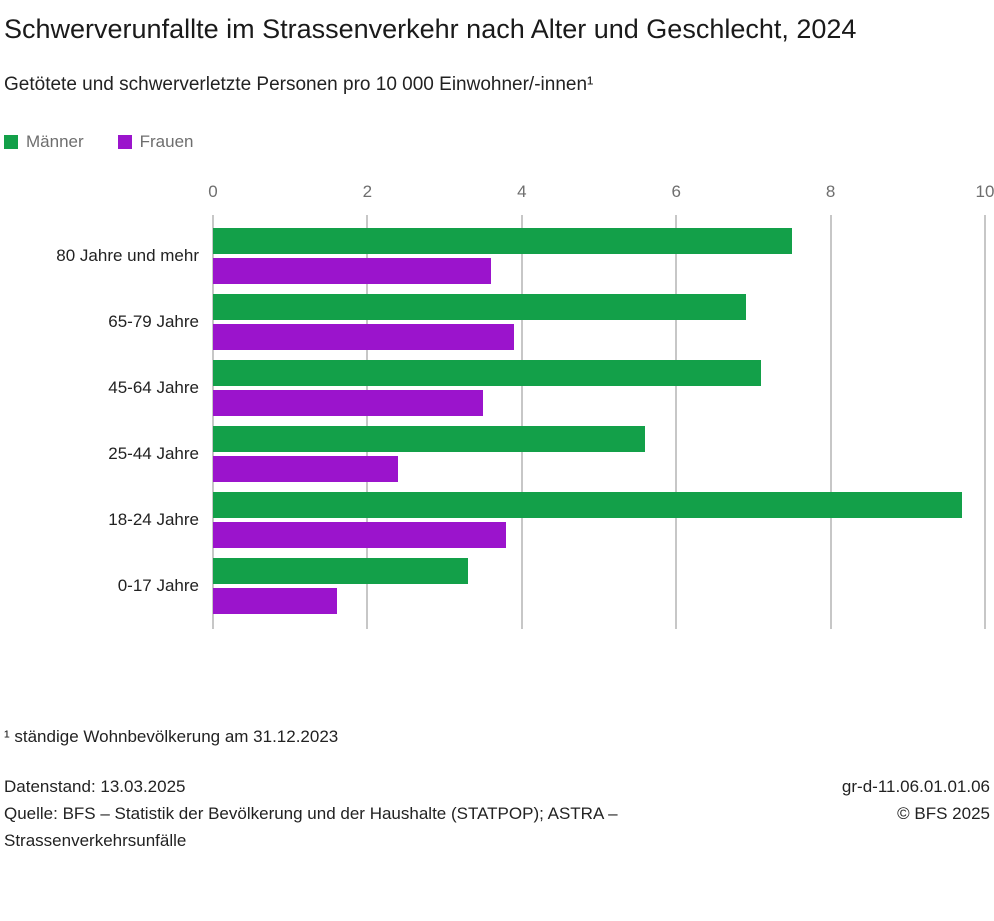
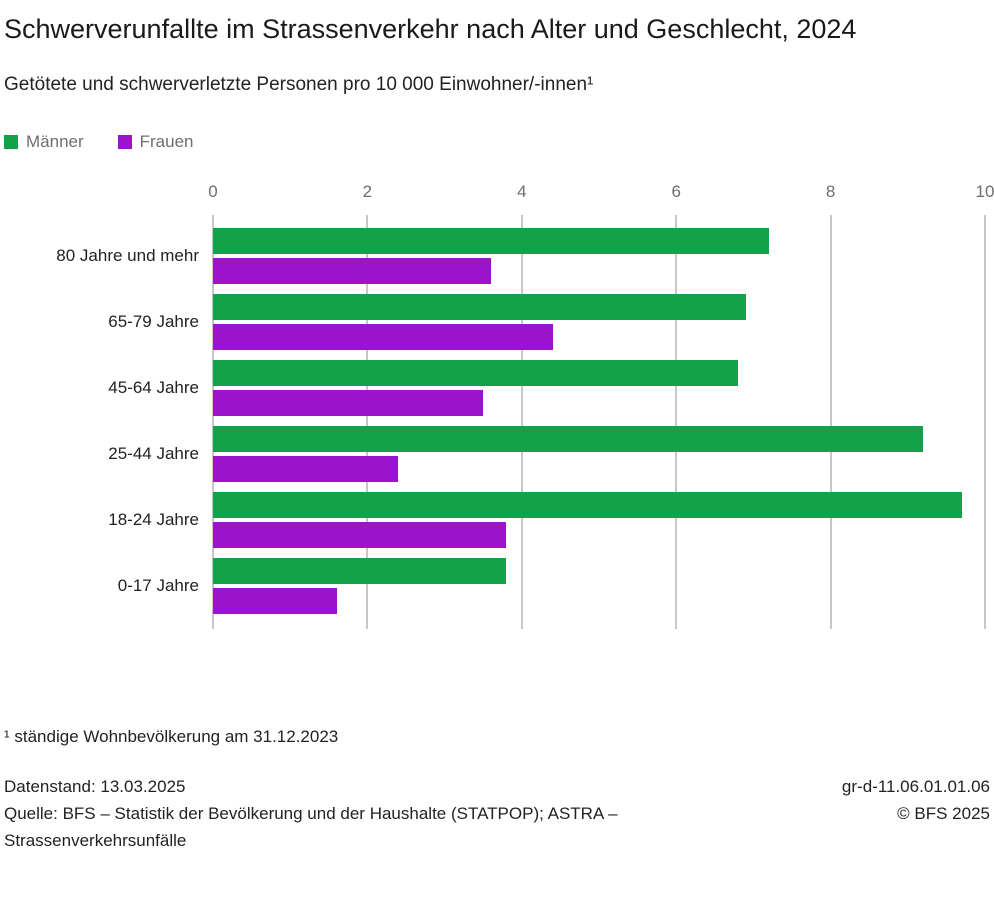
Männer/80 Jahre und mehr: 7.5 -> 7.2
Frauen/65-79 Jahre: 3.9 -> 4.4
Männer/45-64 Jahre: 7.1 -> 6.8
Männer/25-44 Jahre: 5.6 -> 9.2
Männer/0-17 Jahre: 3.3 -> 3.8
